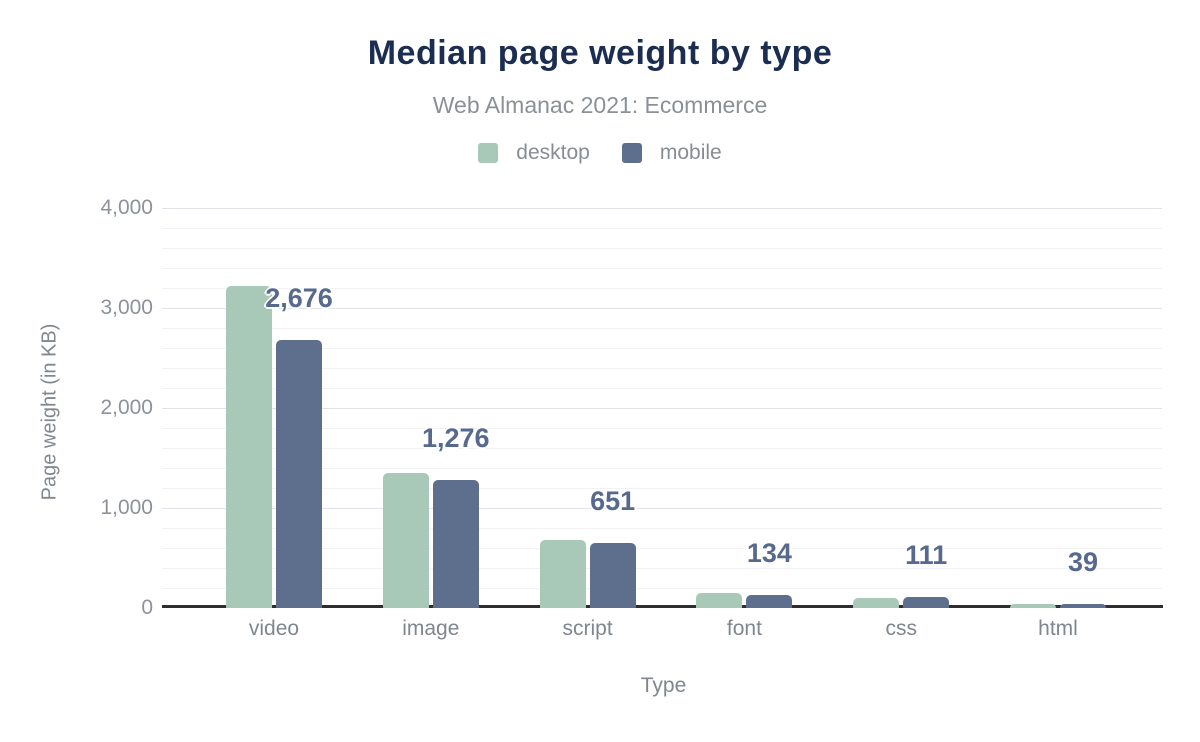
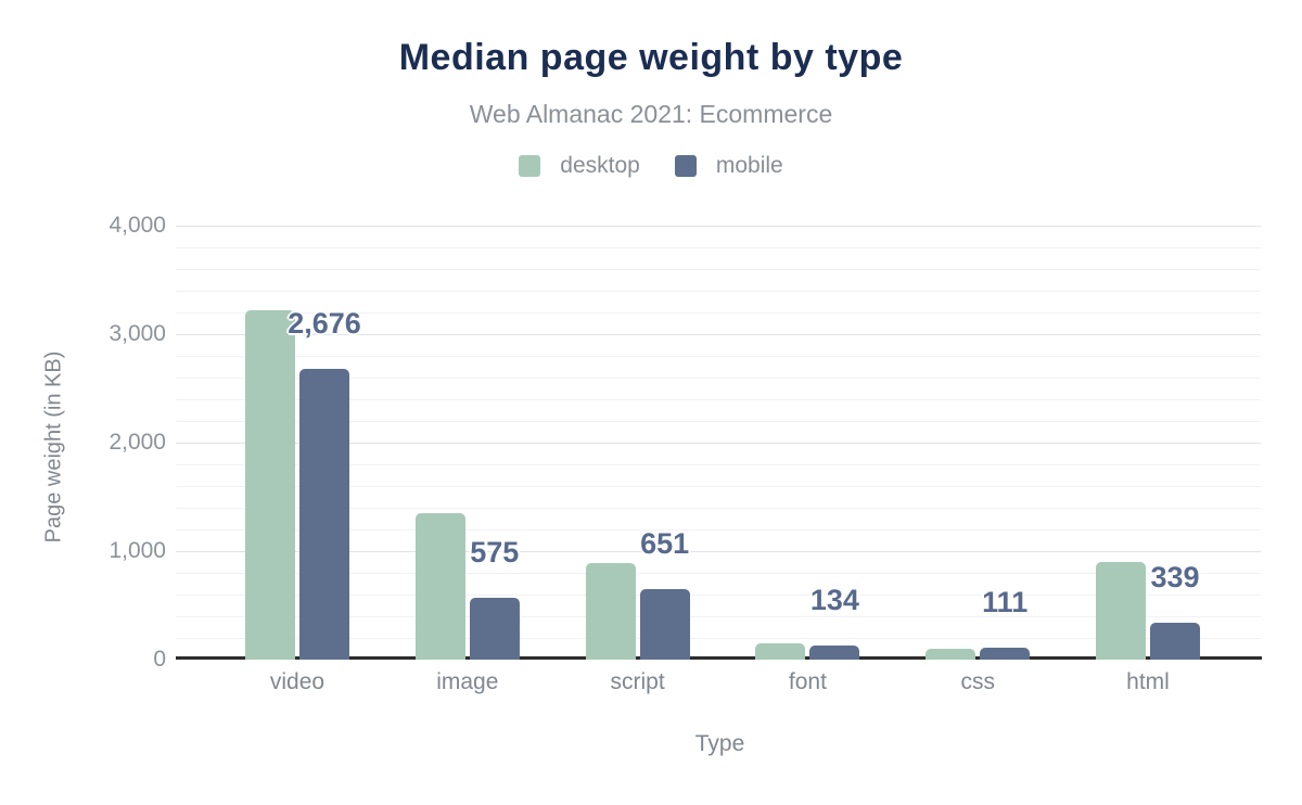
mobile/image: 1,276 -> 575
desktop/script: 680 -> 890
desktop/html: 40 -> 900
mobile/html: 39 -> 339
